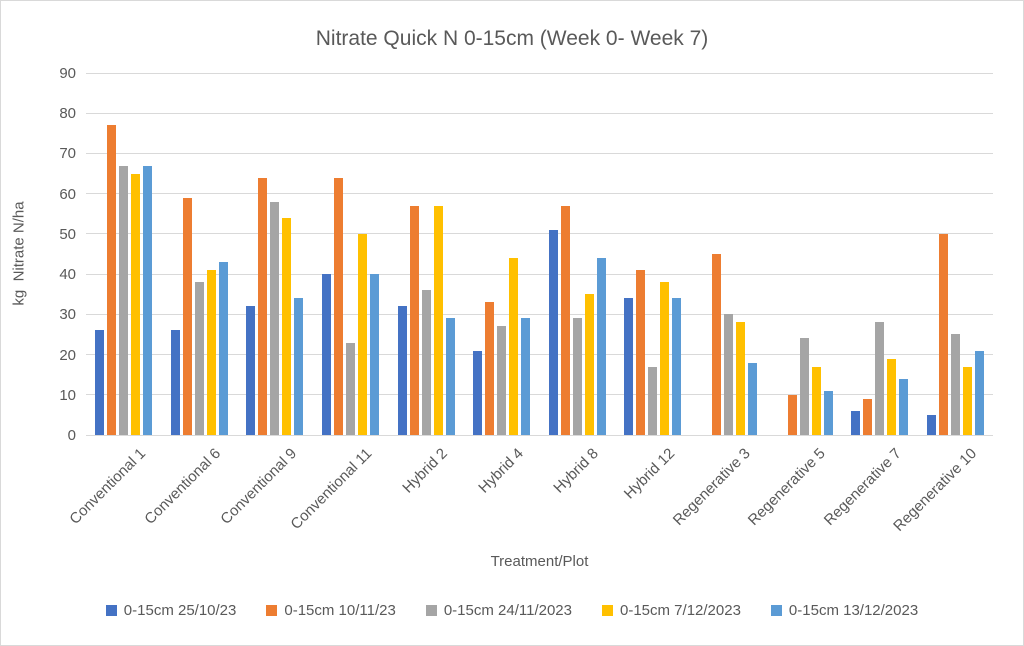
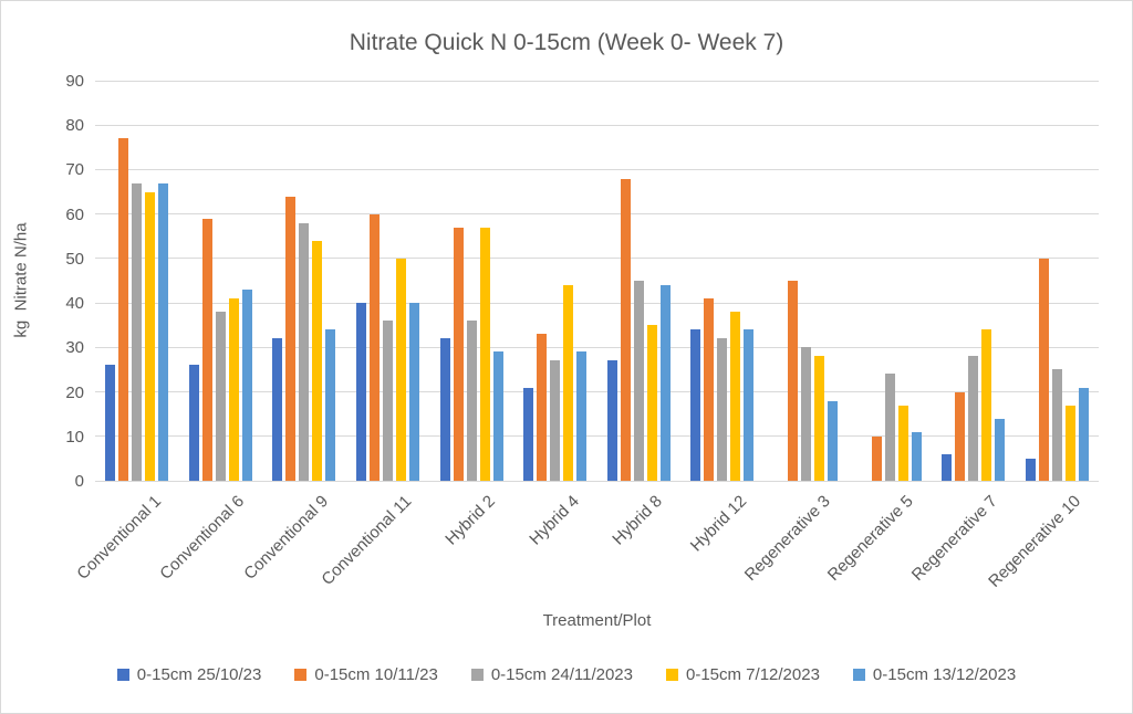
0-15cm 10/11/23/Conventional 11: 64 -> 60
0-15cm 24/11/2023/Conventional 11: 23 -> 36
0-15cm 25/10/23/Hybrid 8: 51 -> 27
0-15cm 10/11/23/Hybrid 8: 57 -> 68
0-15cm 24/11/2023/Hybrid 8: 29 -> 45
0-15cm 24/11/2023/Hybrid 12: 17 -> 32
0-15cm 10/11/23/Regenerative 7: 9 -> 20
0-15cm 7/12/2023/Regenerative 7: 19 -> 34
